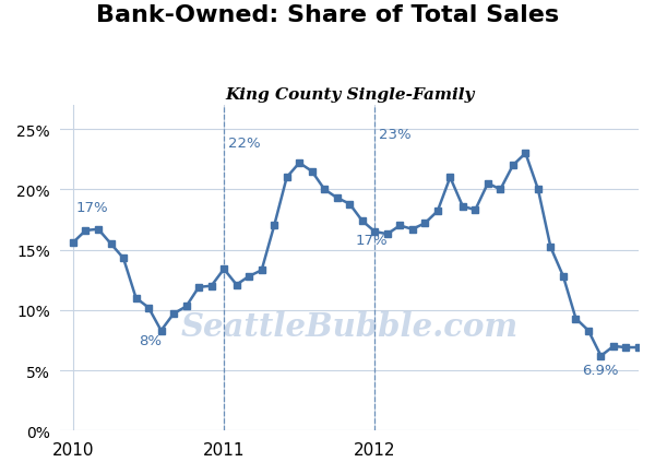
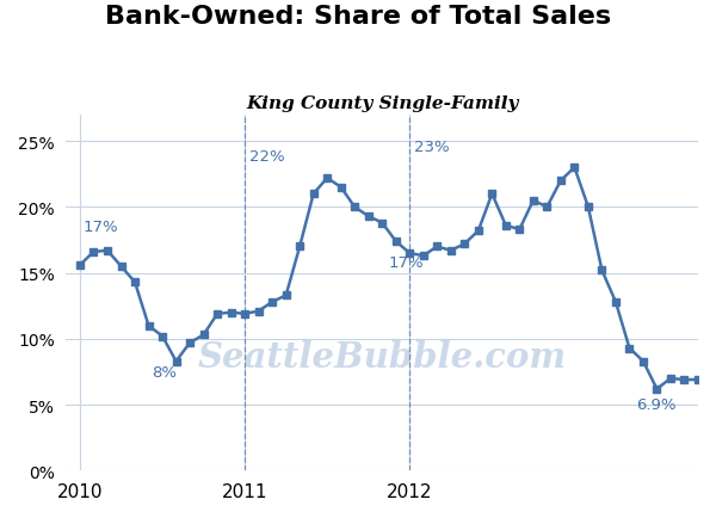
2011: 13.4% -> 11.9%
